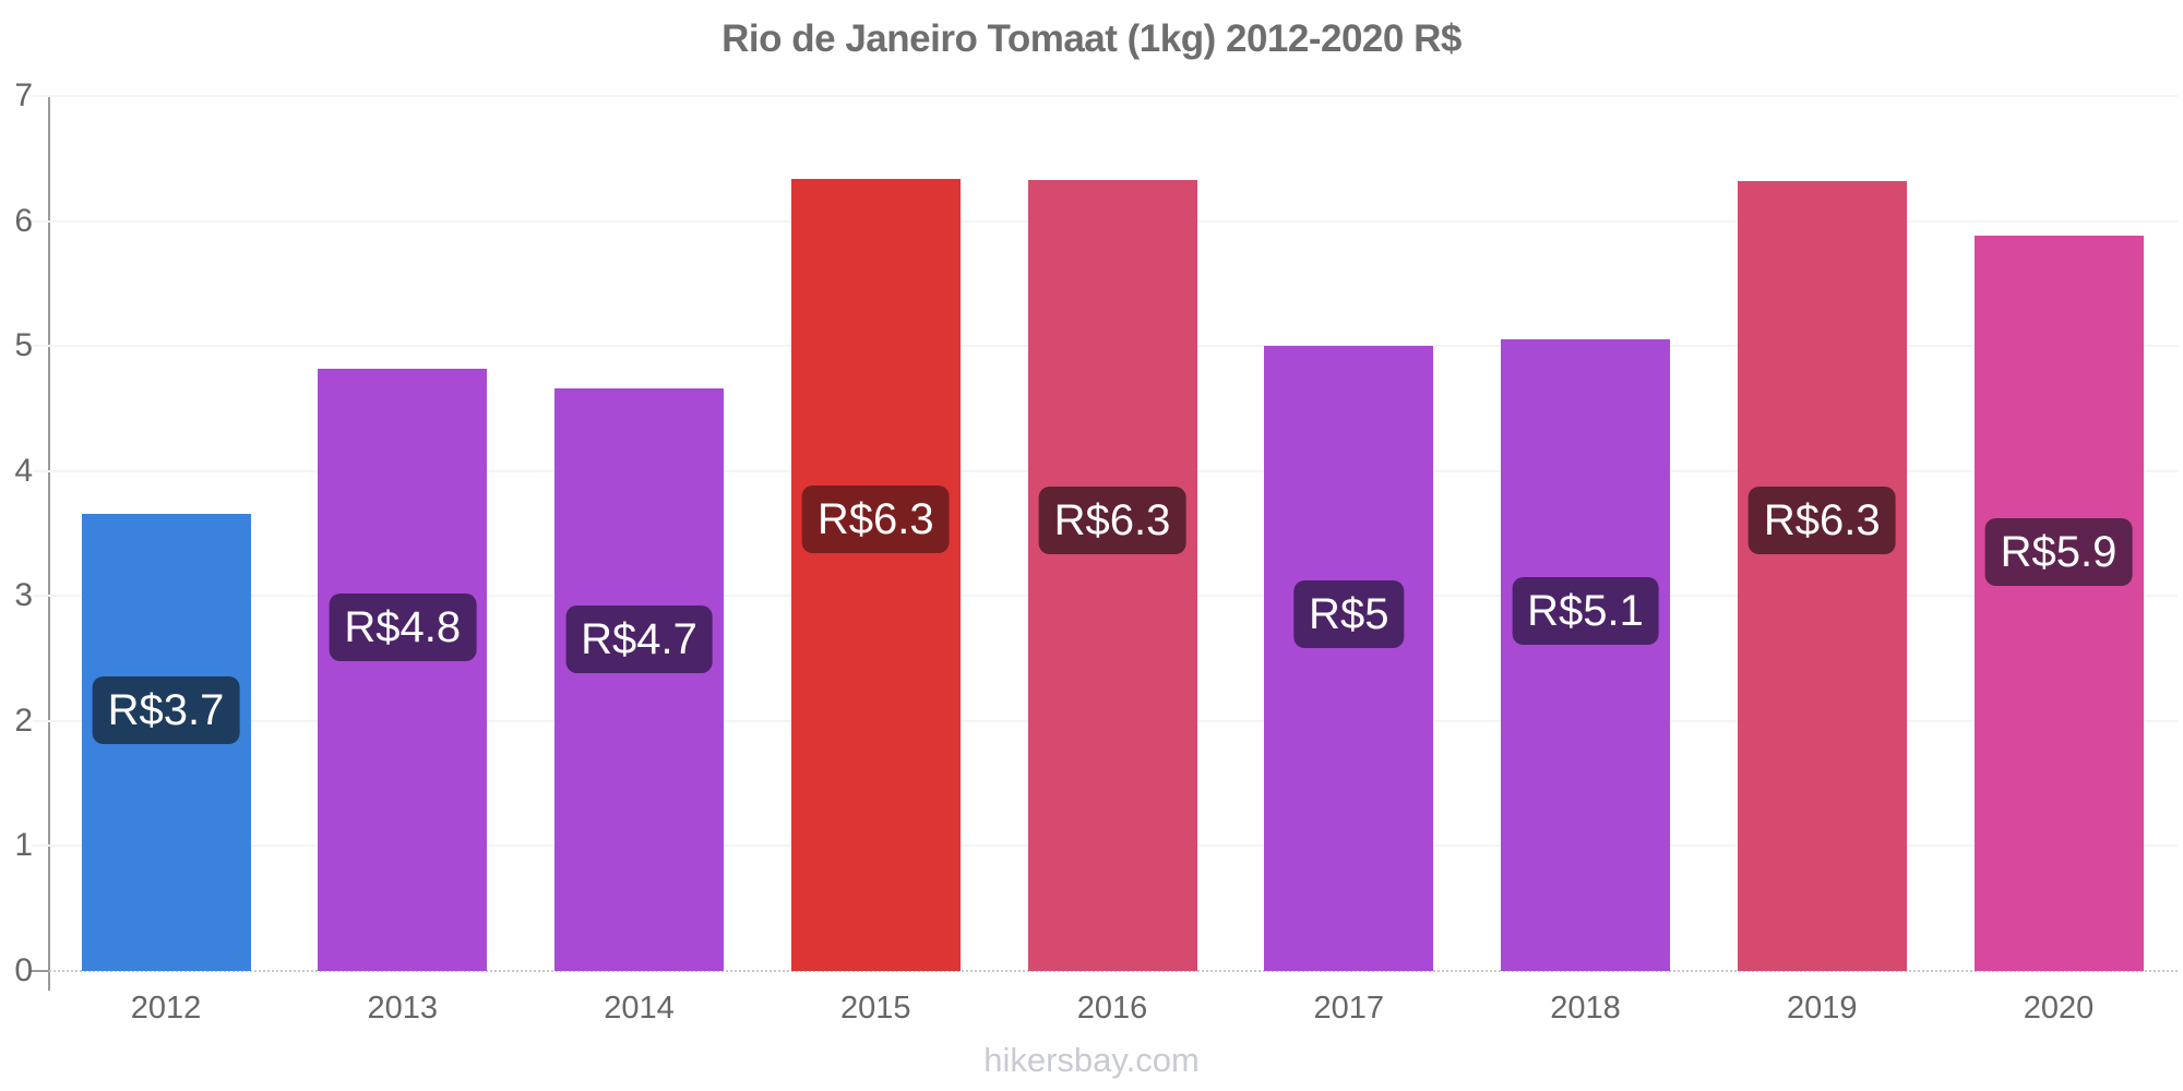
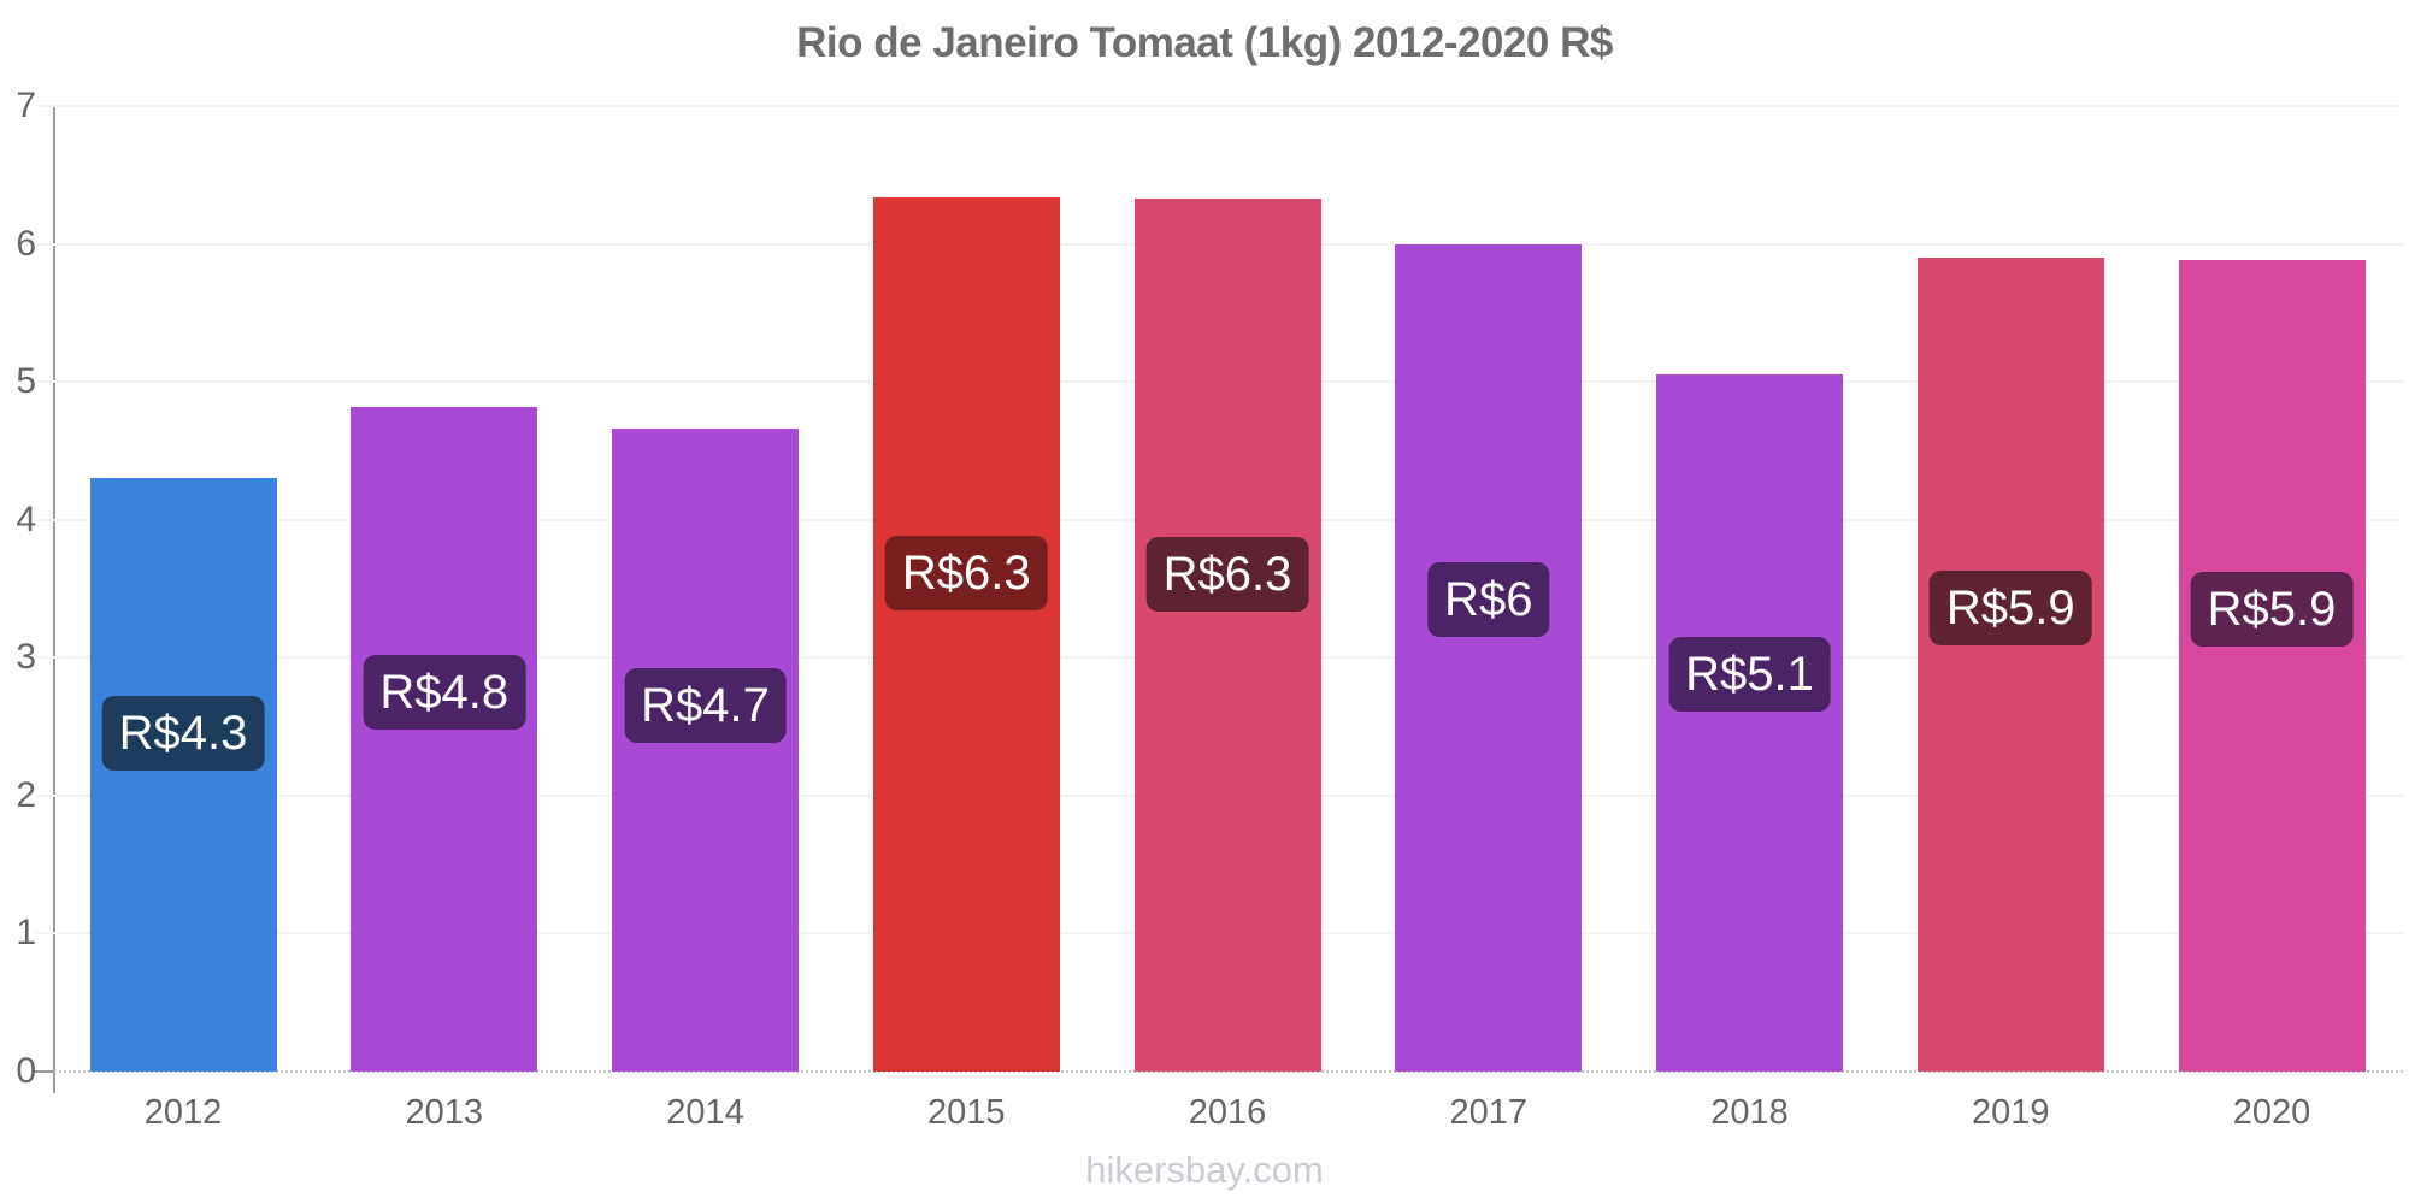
2012: 3.7 -> 4.3
2017: 5 -> 6
2019: 6.3 -> 5.9
